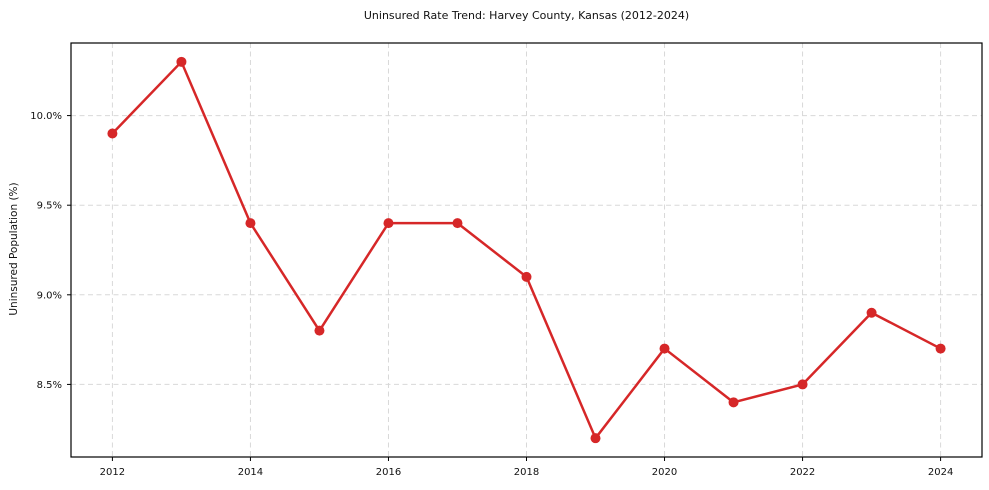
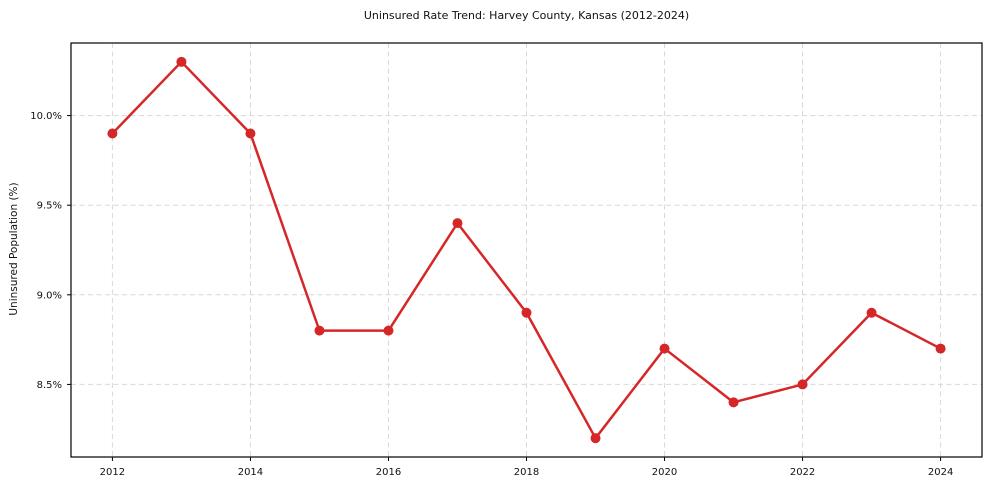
2014: 9.4% -> 9.9%
2016: 9.4% -> 8.8%
2018: 9.1% -> 8.9%
